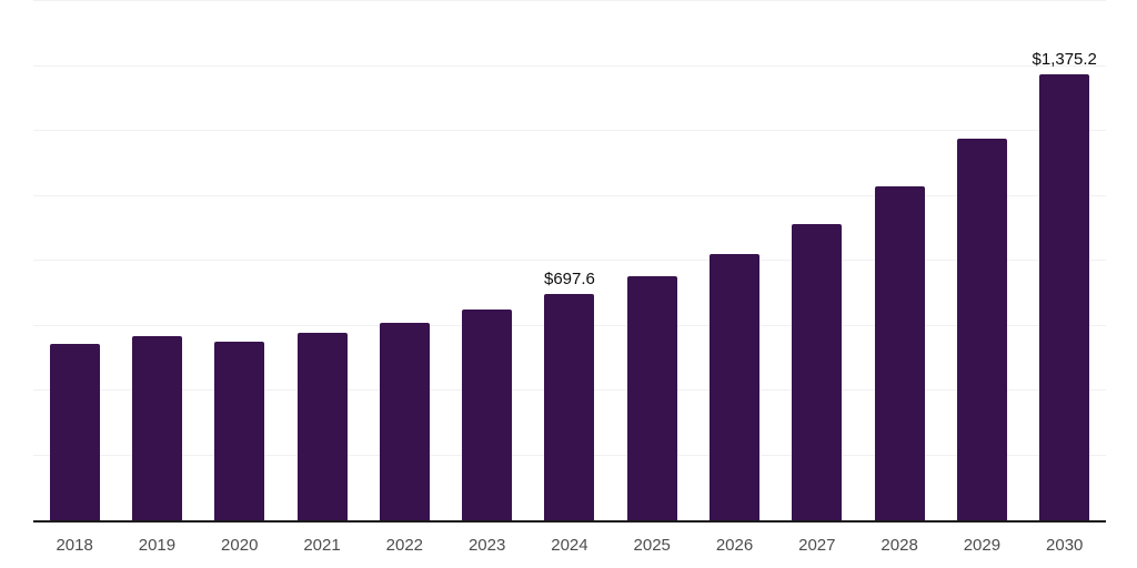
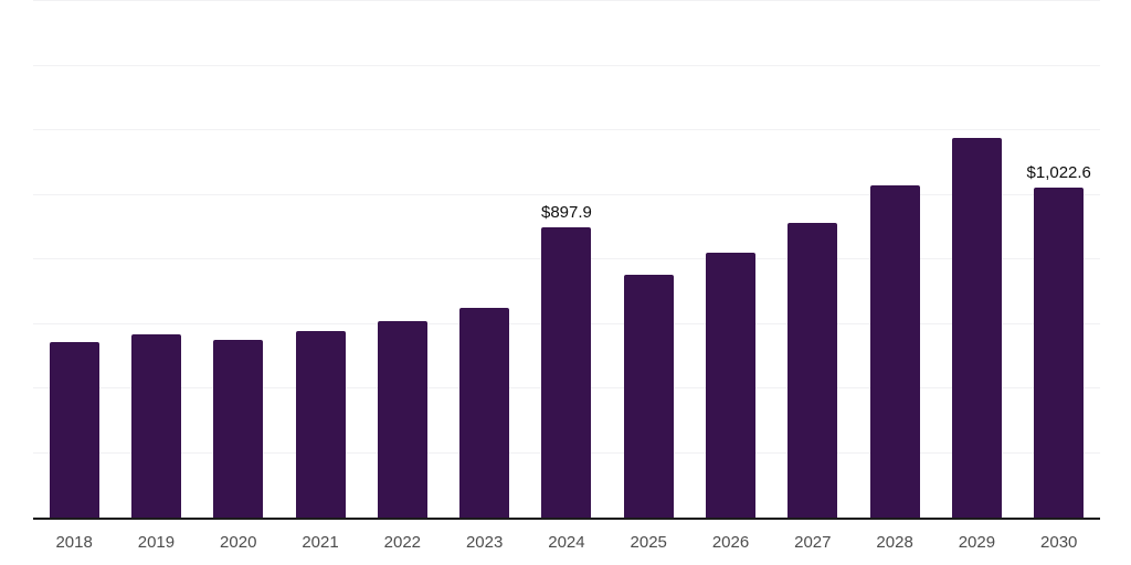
2024: $697.6 -> $897.9
2030: $1,375.2 -> $1,022.6
